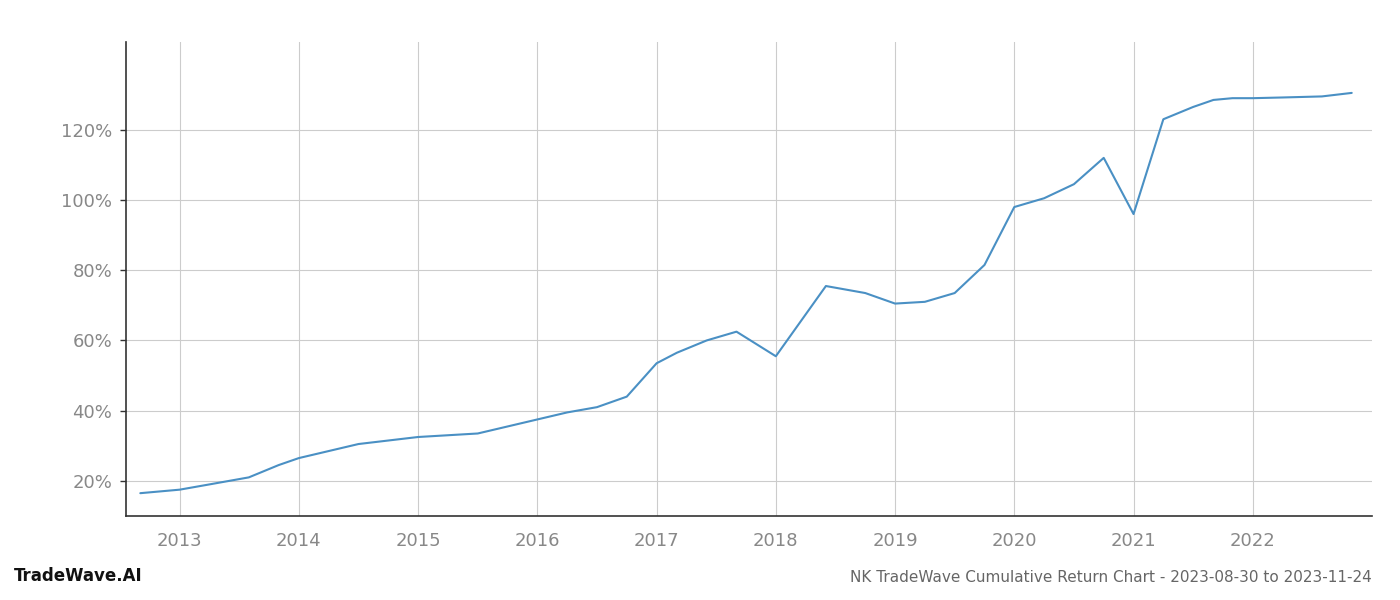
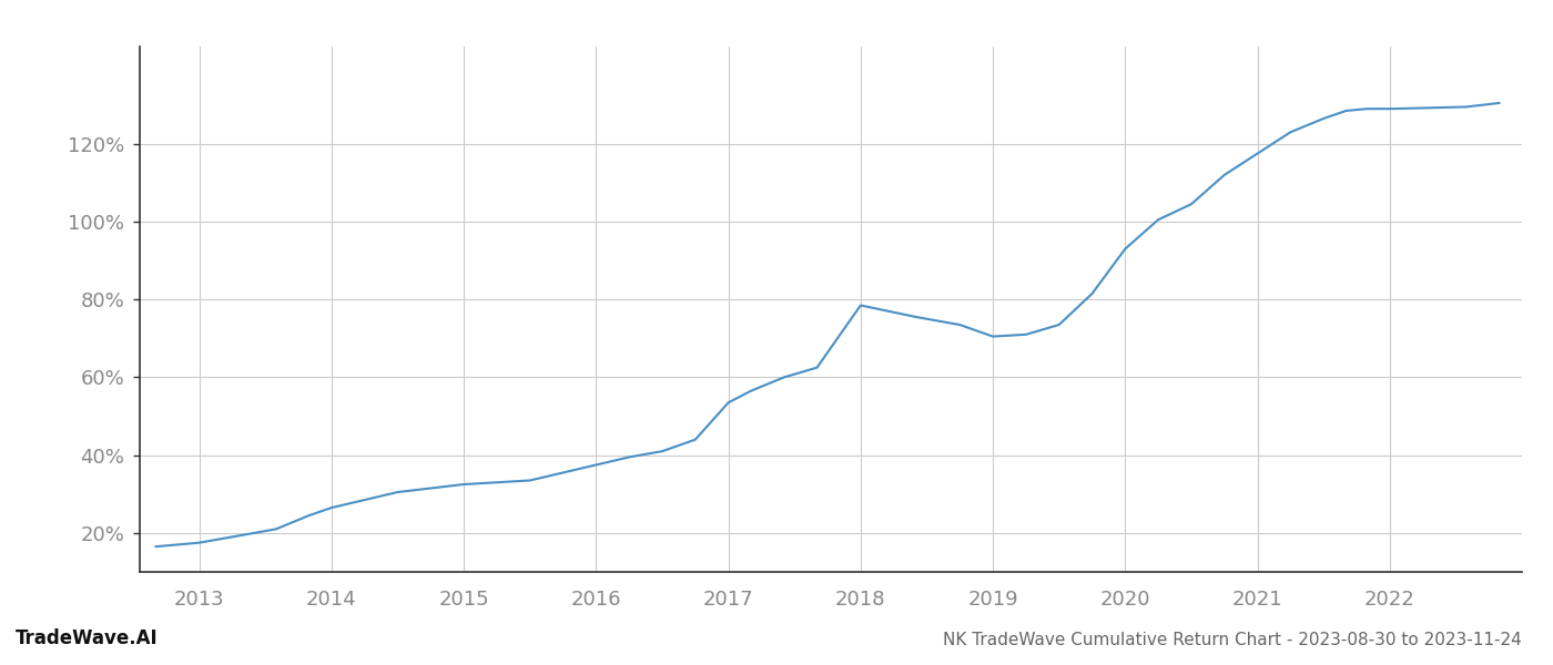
2018: 55.5% -> 78.5%
2020: 98.0% -> 93.0%
2021: 96.0% -> 117.5%
